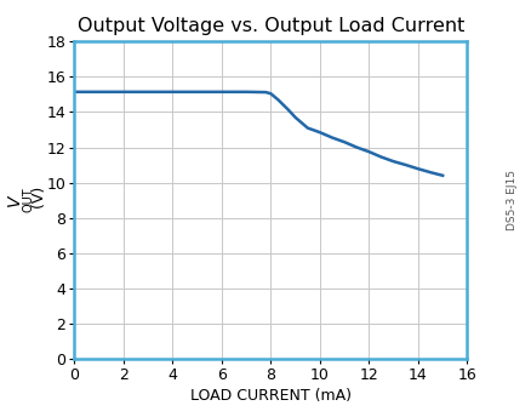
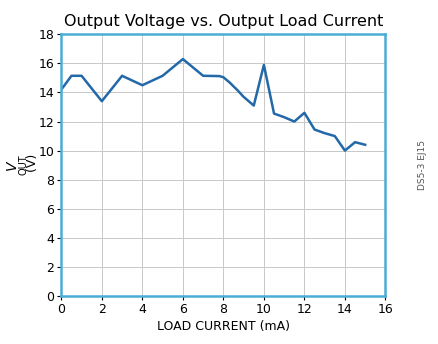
0: 15.2 -> 14.2
2: 15.2 -> 13.4
4: 15.2 -> 14.5
6: 15.2 -> 16.3
10: 12.8 -> 15.9
12: 11.8 -> 12.6
14: 10.8 -> 10.0
